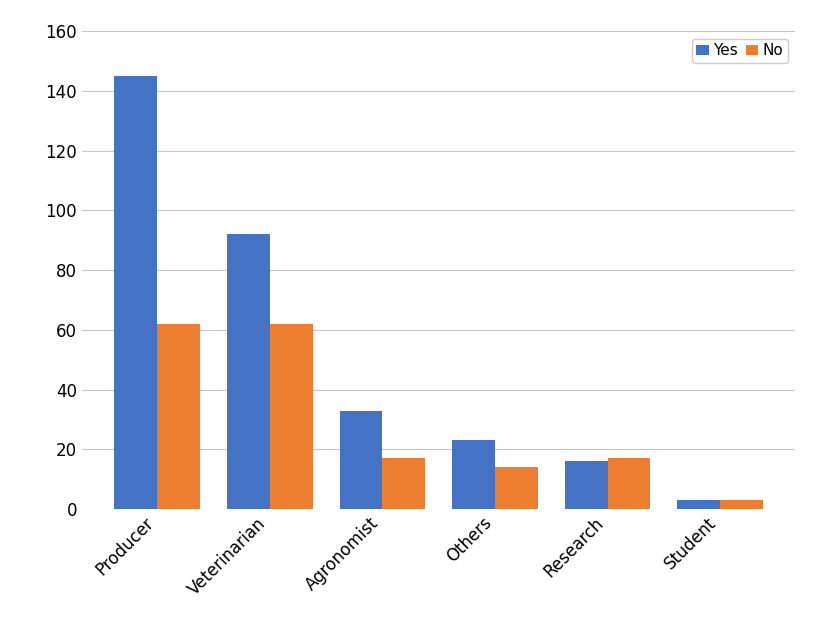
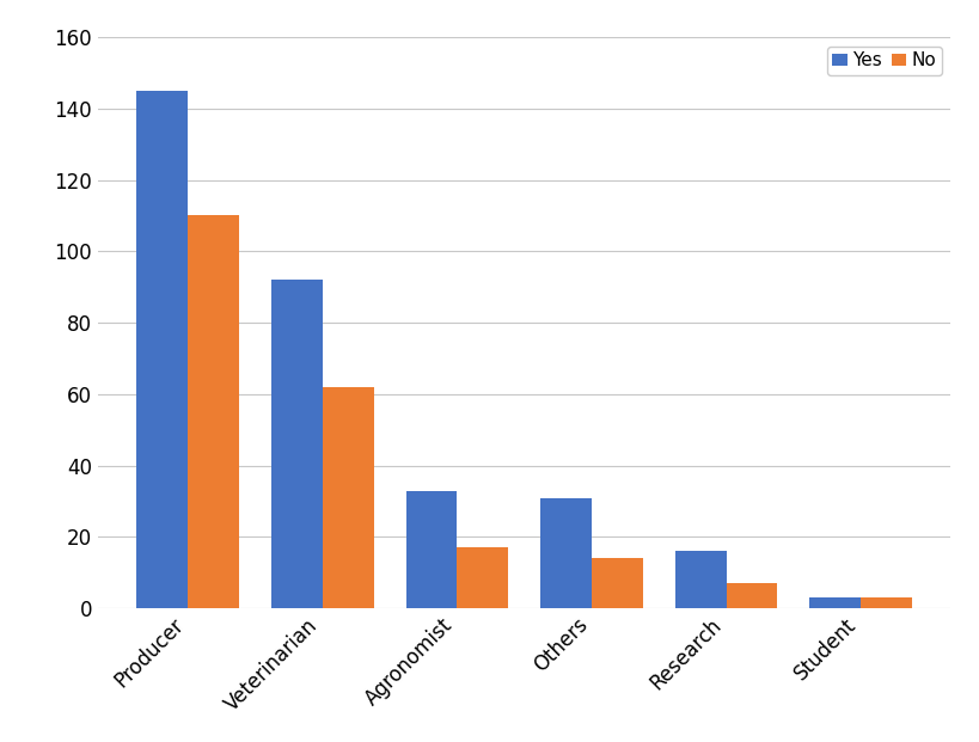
No/Producer: 62 -> 110
Yes/Others: 23 -> 31
No/Research: 17 -> 7
